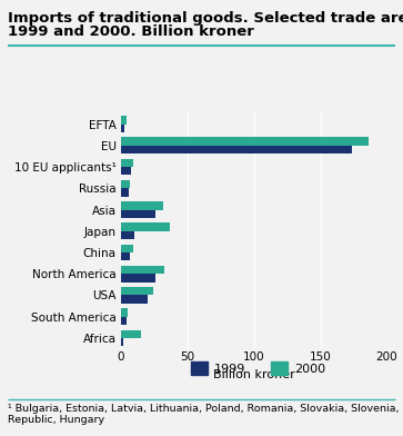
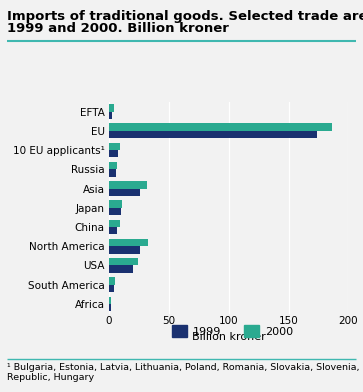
2000/Japan: 37 -> 11
2000/Africa: 15 -> 2
